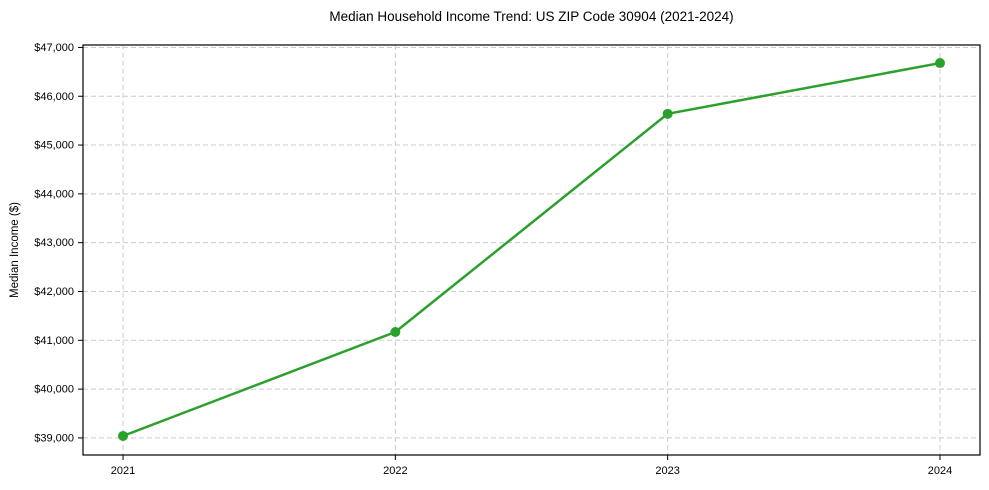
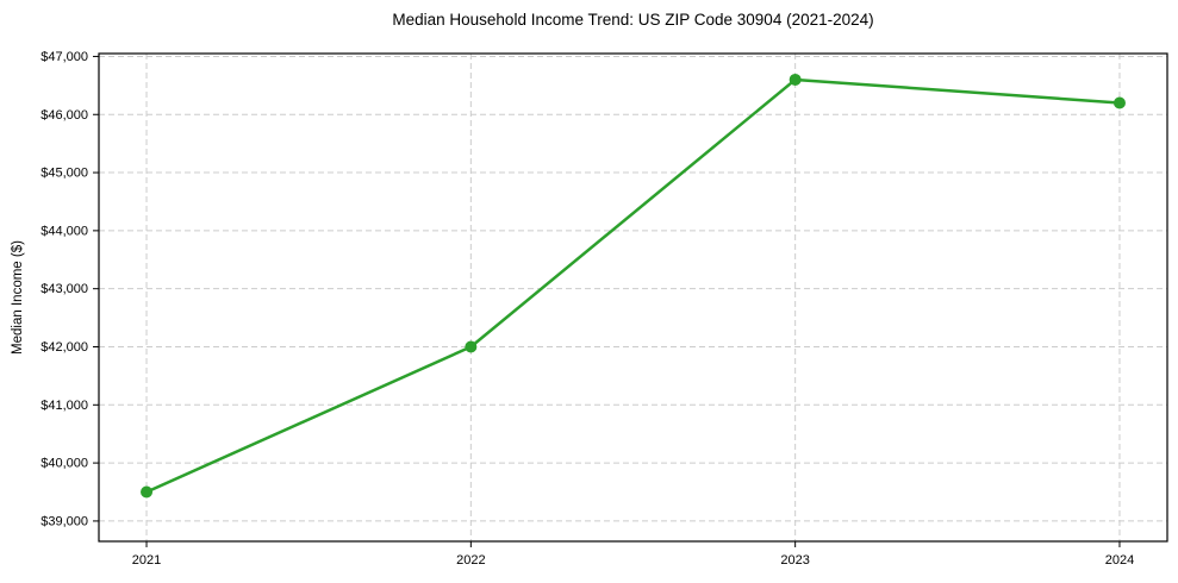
2021: $39000 -> $39500
2022: $41200 -> $42000
2023: $45600 -> $46600
2024: $46700 -> $46200
